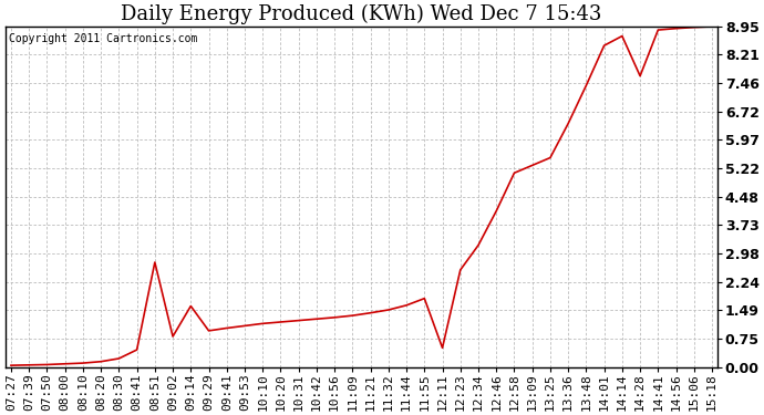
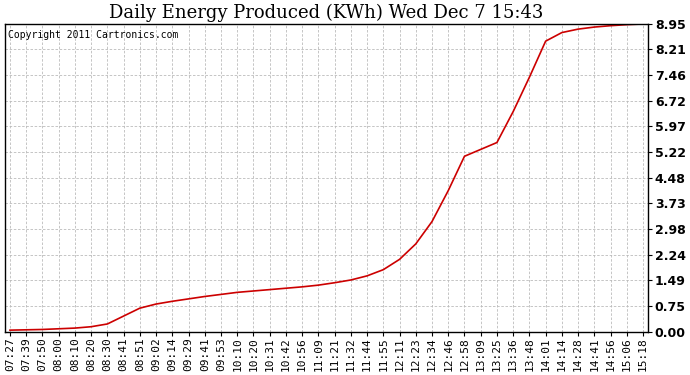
08:51: 2.75 -> 0.68
09:14: 1.60 -> 0.88
12:11: 0.50 -> 2.10
14:28: 7.65 -> 8.80
